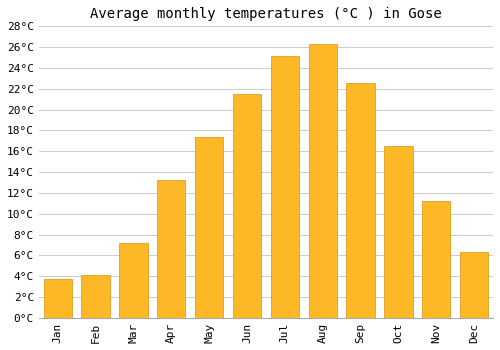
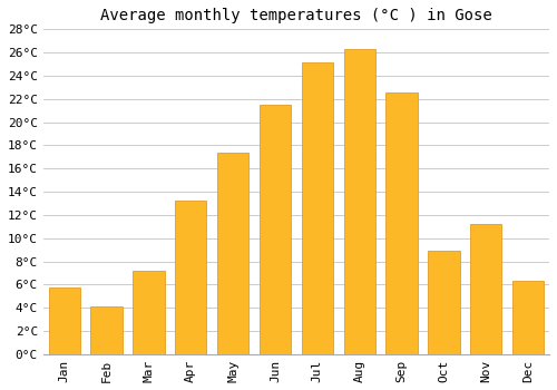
Jan: 3.7°C -> 5.8°C
Oct: 16.5°C -> 8.9°C
